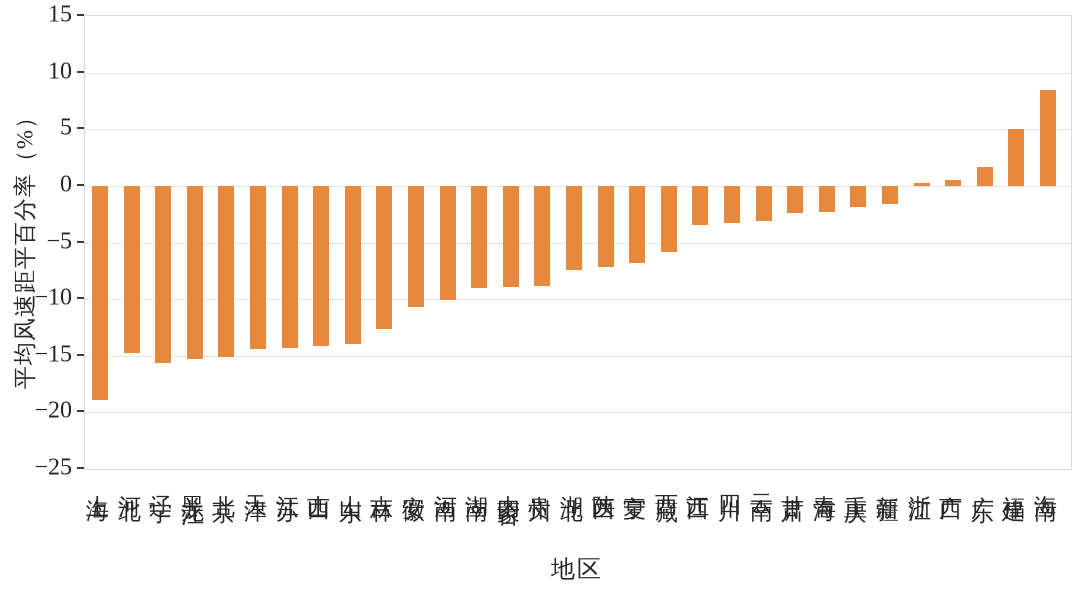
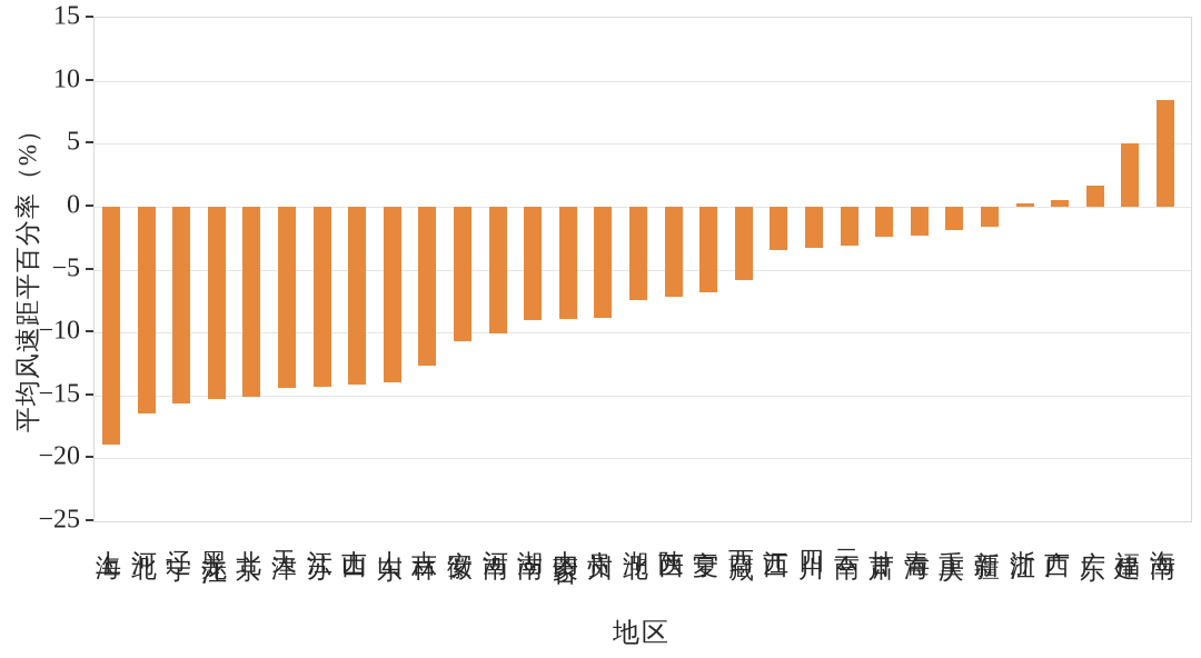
河北: -14.8 -> -16.4
